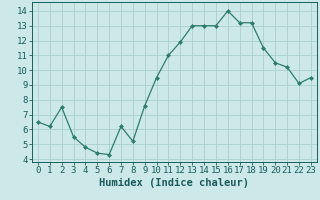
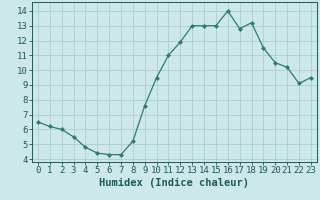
2: 7.5 -> 6.0
7: 6.2 -> 4.3
17: 13.2 -> 12.8
